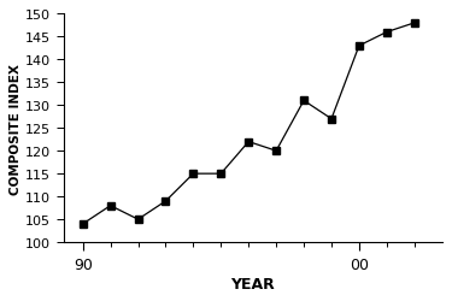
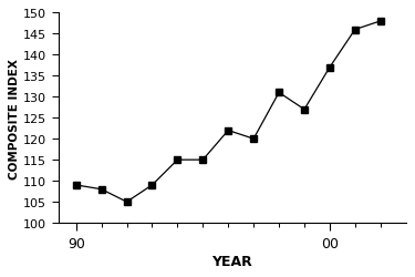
90: 104 -> 109
00: 143 -> 137
